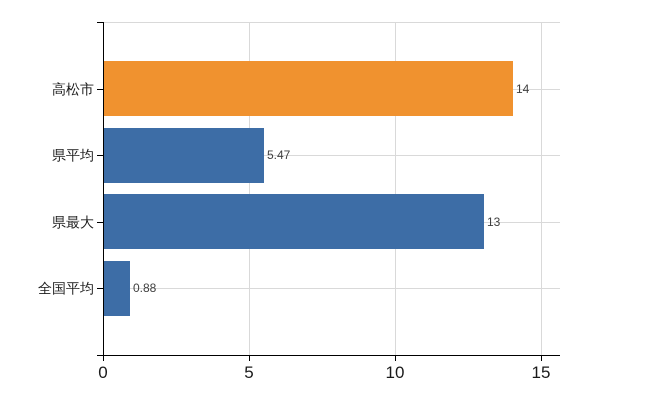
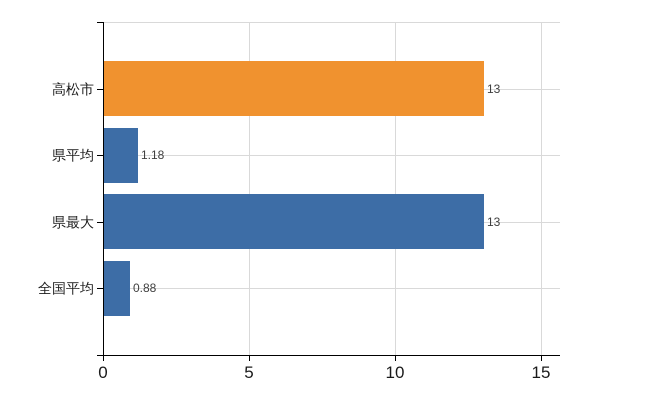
高松市: 14 -> 13
県平均: 5.47 -> 1.18
